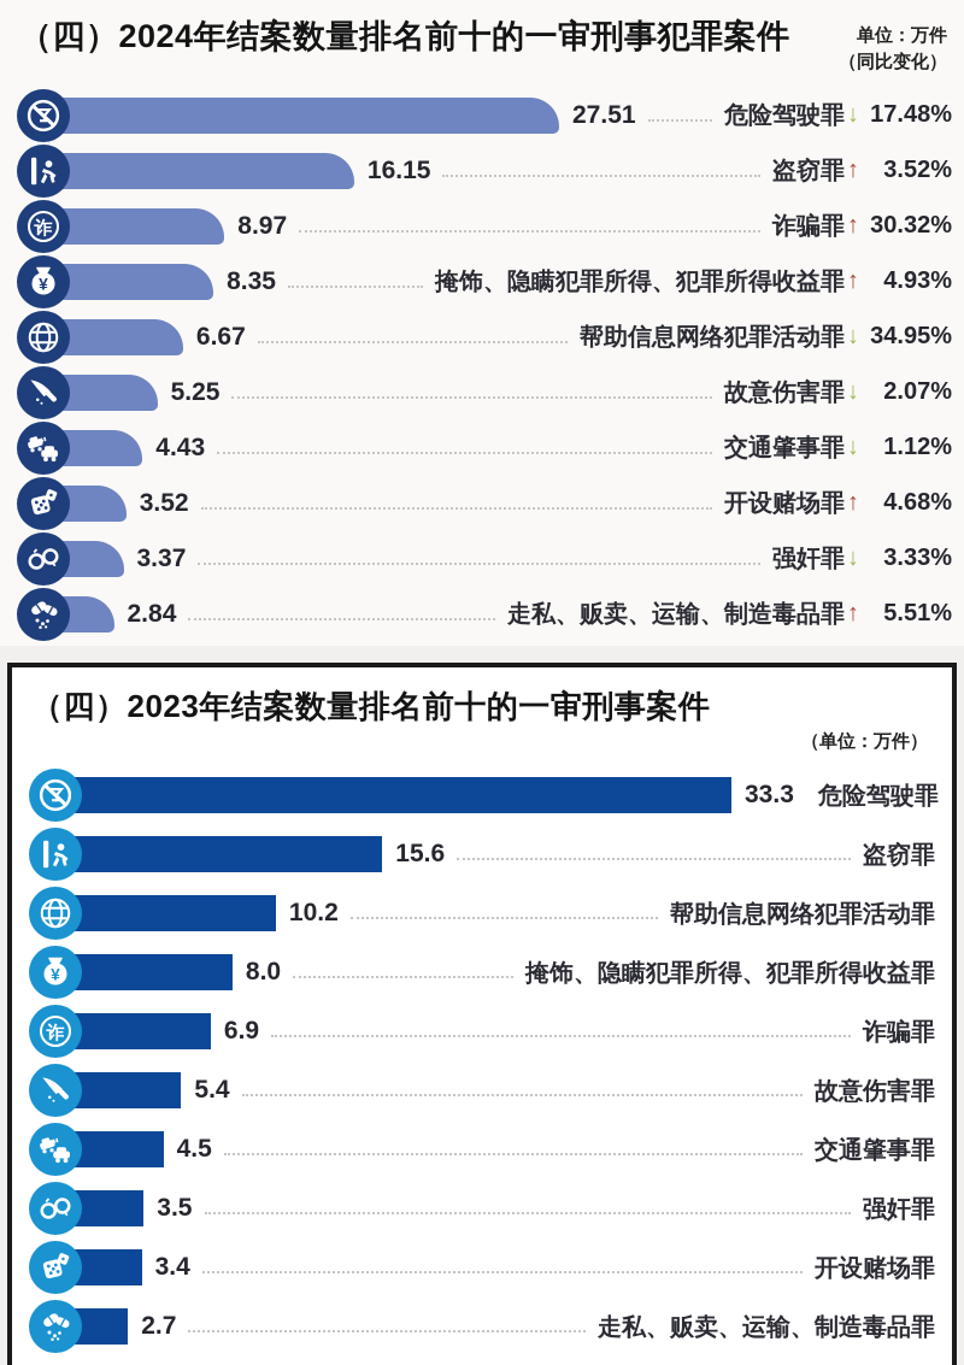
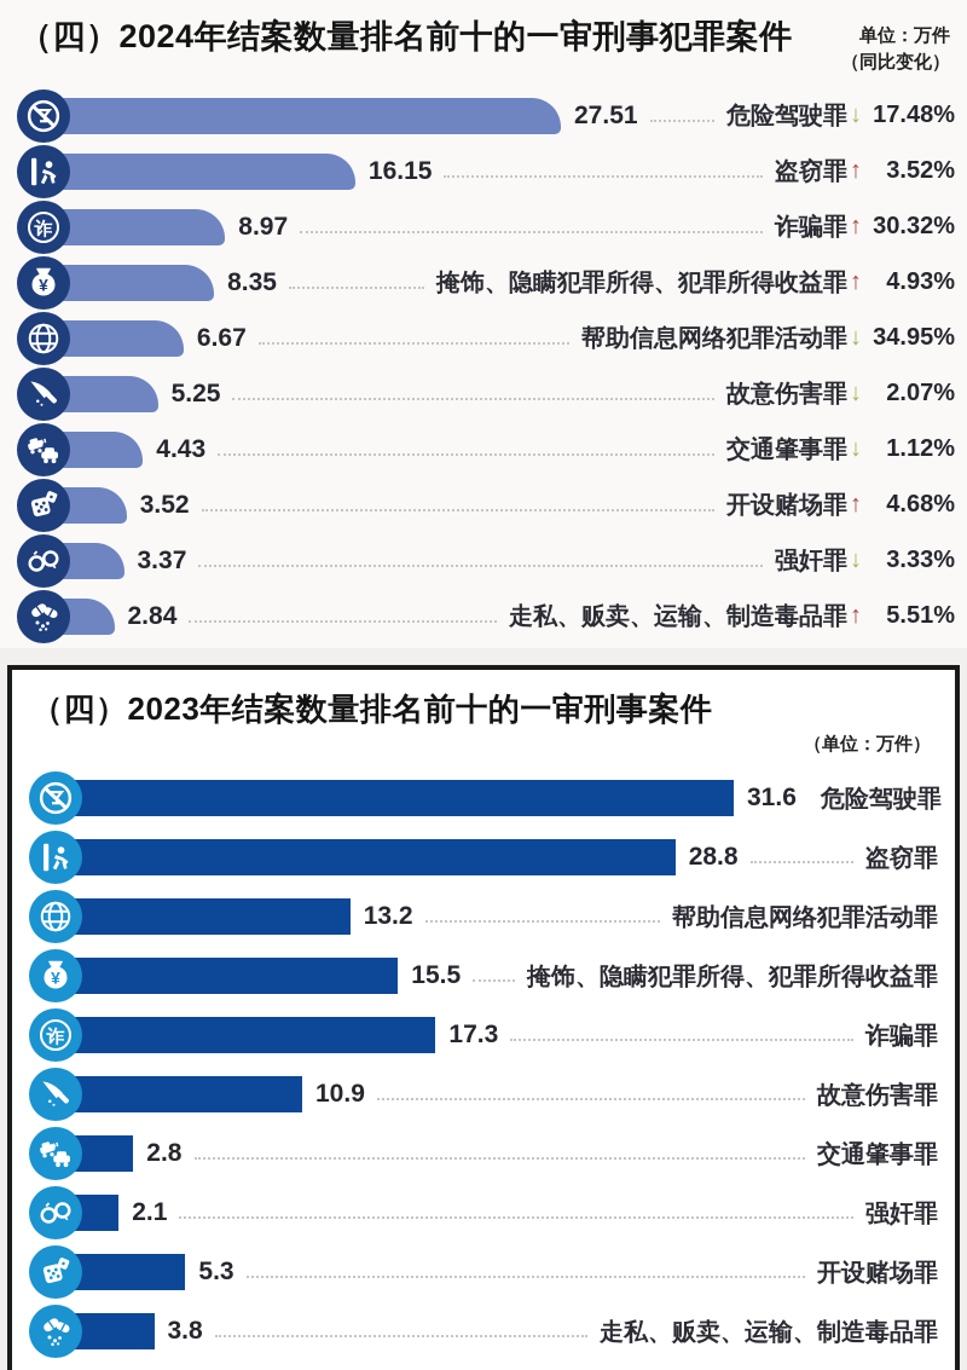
（四）2023年结案数量排名前十的一审刑事案件/危险驾驶罪: 33.3 -> 31.6
（四）2023年结案数量排名前十的一审刑事案件/盗窃罪: 15.6 -> 28.8
（四）2023年结案数量排名前十的一审刑事案件/帮助信息网络犯罪活动罪: 10.2 -> 13.2
（四）2023年结案数量排名前十的一审刑事案件/掩饰、隐瞒犯罪所得、犯罪所得收益罪: 8.0 -> 15.5
（四）2023年结案数量排名前十的一审刑事案件/诈骗罪: 6.9 -> 17.3
（四）2023年结案数量排名前十的一审刑事案件/故意伤害罪: 5.4 -> 10.9
（四）2023年结案数量排名前十的一审刑事案件/交通肇事罪: 4.5 -> 2.8
（四）2023年结案数量排名前十的一审刑事案件/强奸罪: 3.5 -> 2.1
（四）2023年结案数量排名前十的一审刑事案件/开设赌场罪: 3.4 -> 5.3
（四）2023年结案数量排名前十的一审刑事案件/走私、贩卖、运输、制造毒品罪: 2.7 -> 3.8
